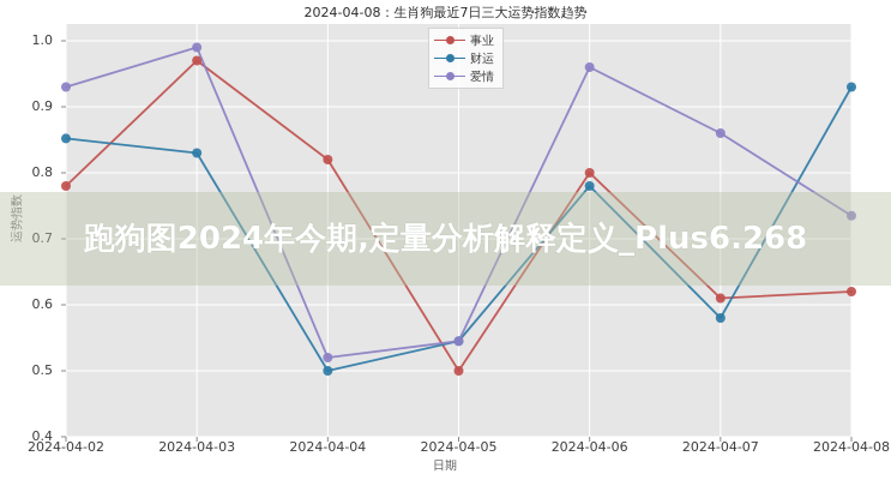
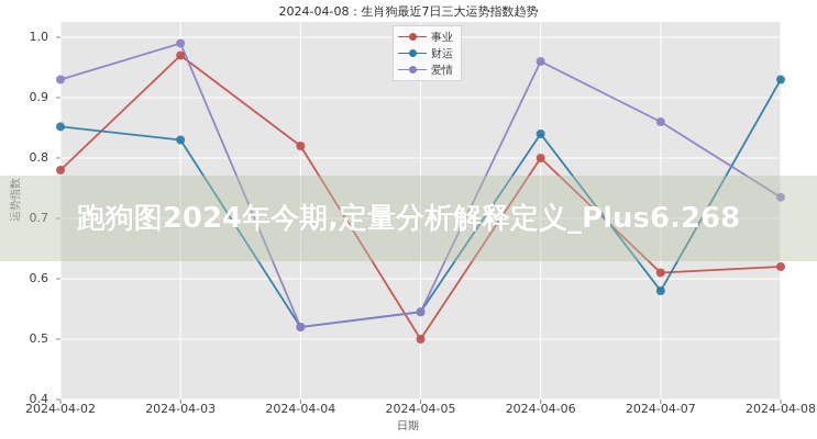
财运/2024-04-04: 0.50 -> 0.52
财运/2024-04-06: 0.78 -> 0.84
